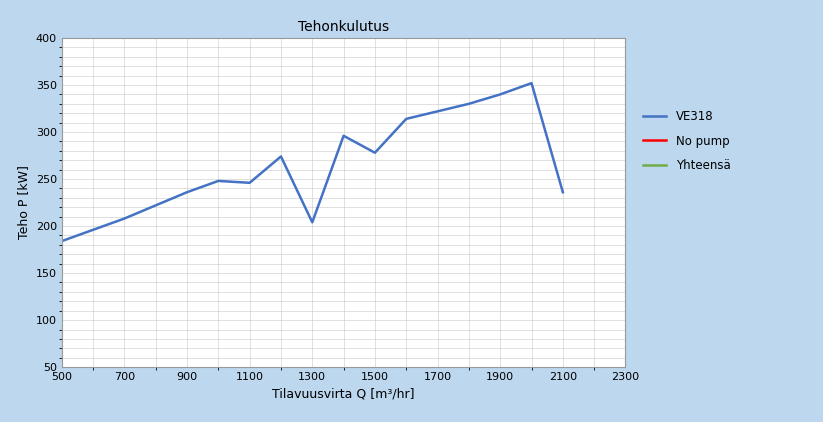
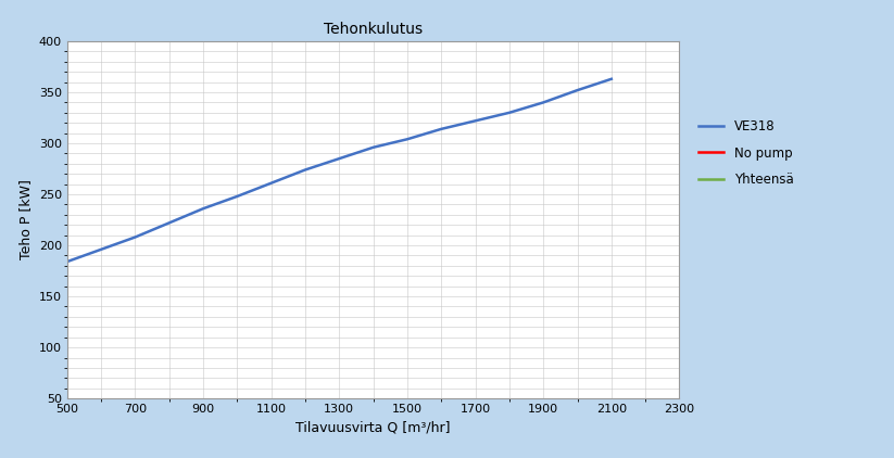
1100: 246 -> 261
1300: 204 -> 285
1500: 278 -> 304
2100: 236 -> 363
